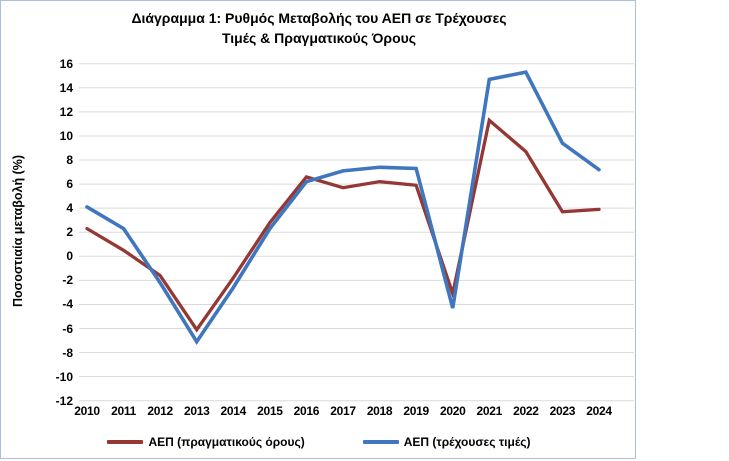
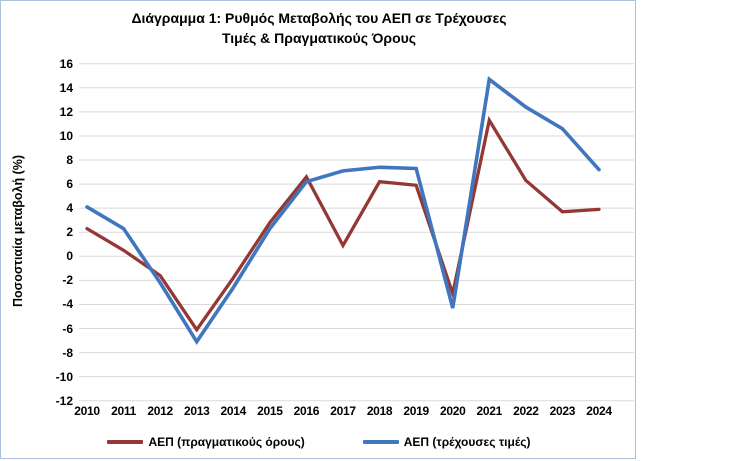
ΑΕΠ (πραγματικούς όρους)/2017: 5.7 -> 0.9
ΑΕΠ (πραγματικούς όρους)/2022: 8.7 -> 6.3
ΑΕΠ (τρέχουσες τιμές)/2022: 15.3 -> 12.4
ΑΕΠ (τρέχουσες τιμές)/2023: 9.4 -> 10.6
